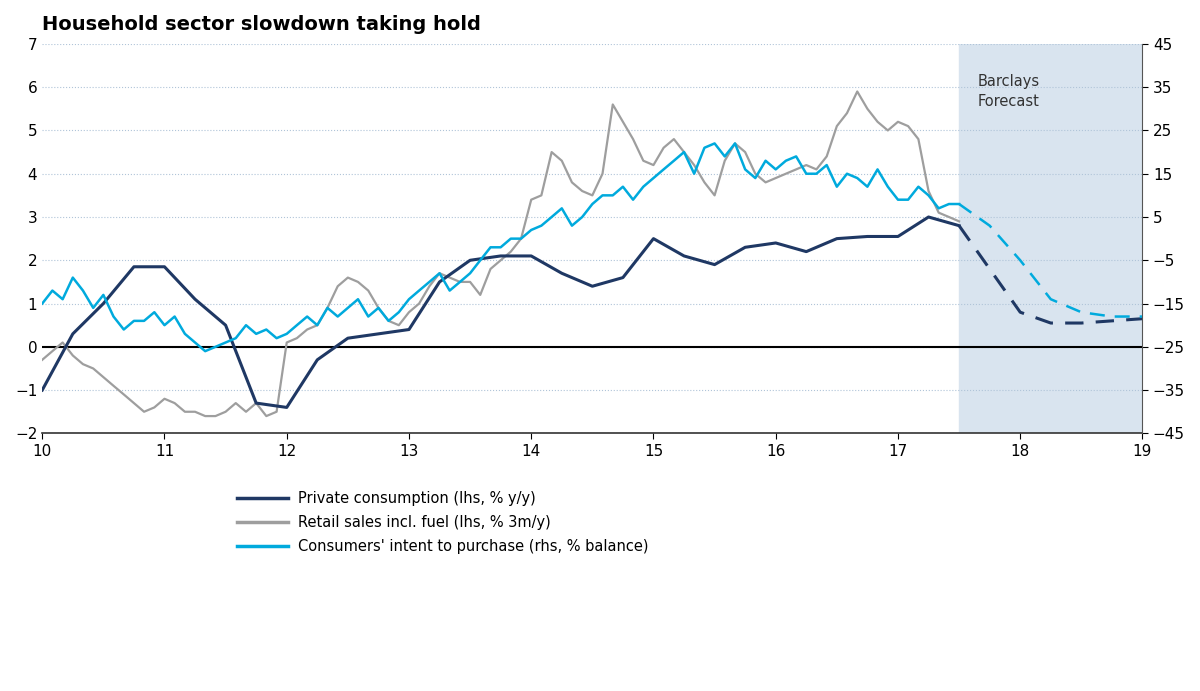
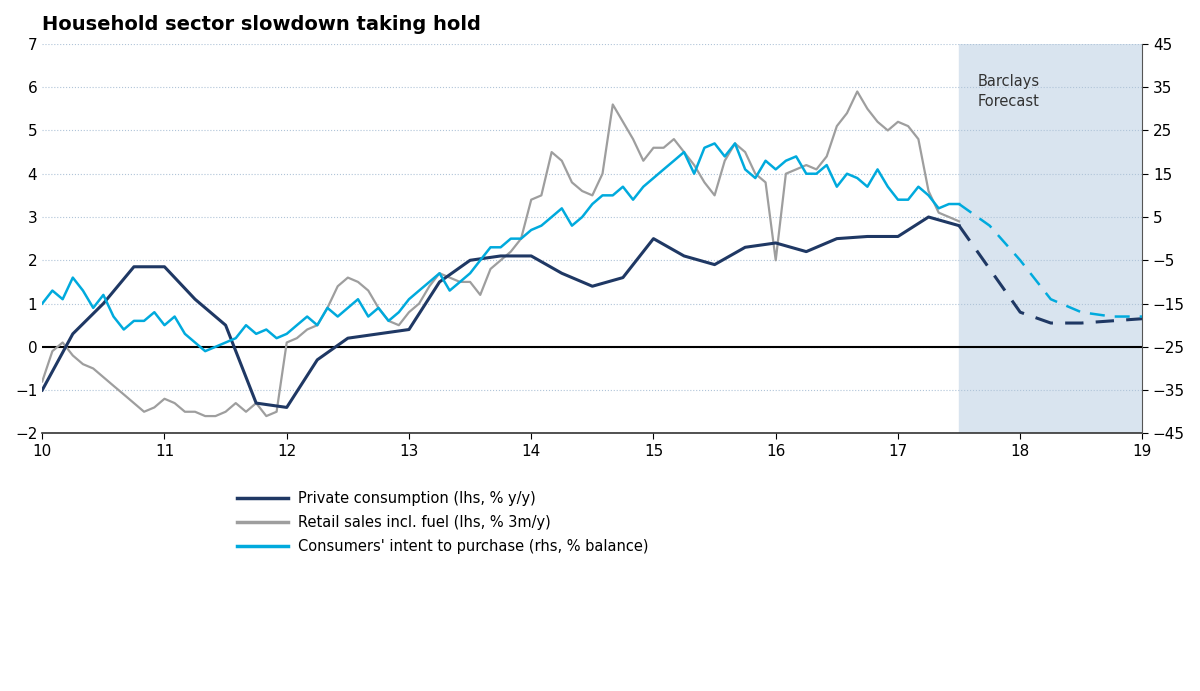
Retail sales incl. fuel (lhs, % 3m/y)/10: -0.3 -> -0.8
Retail sales incl. fuel (lhs, % 3m/y)/15: 4.2 -> 4.6
Retail sales incl. fuel (lhs, % 3m/y)/16: 3.9 -> 2.0
